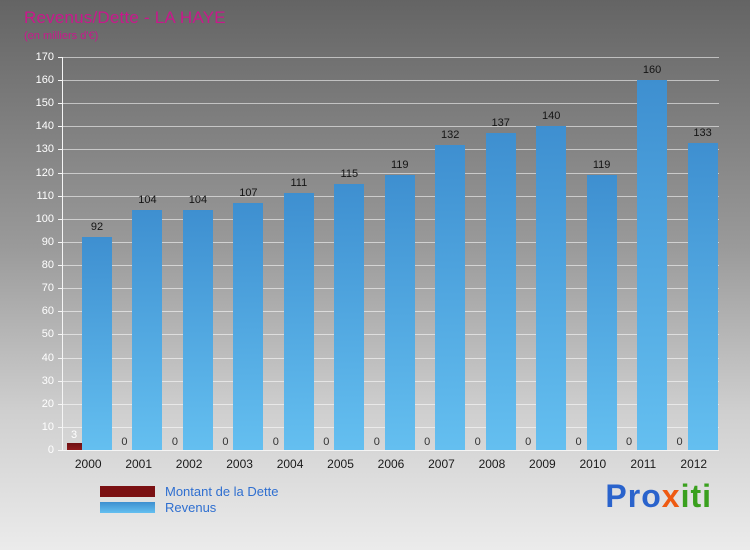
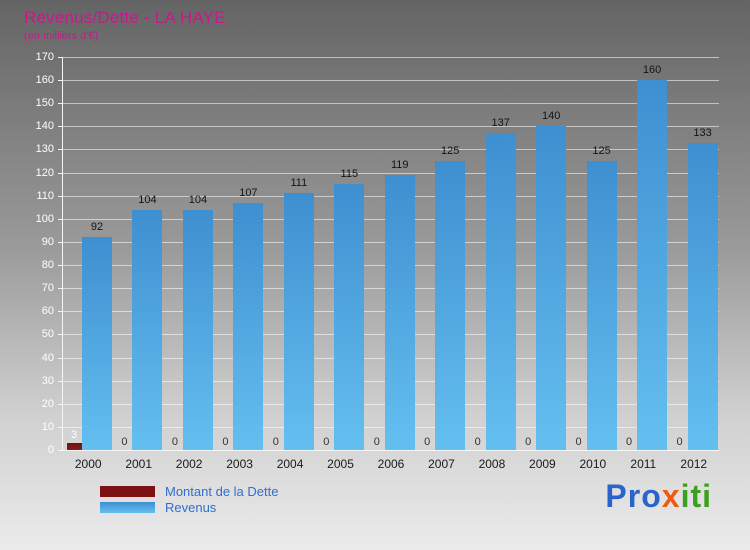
Revenus/2007: 132 -> 125
Revenus/2010: 119 -> 125
